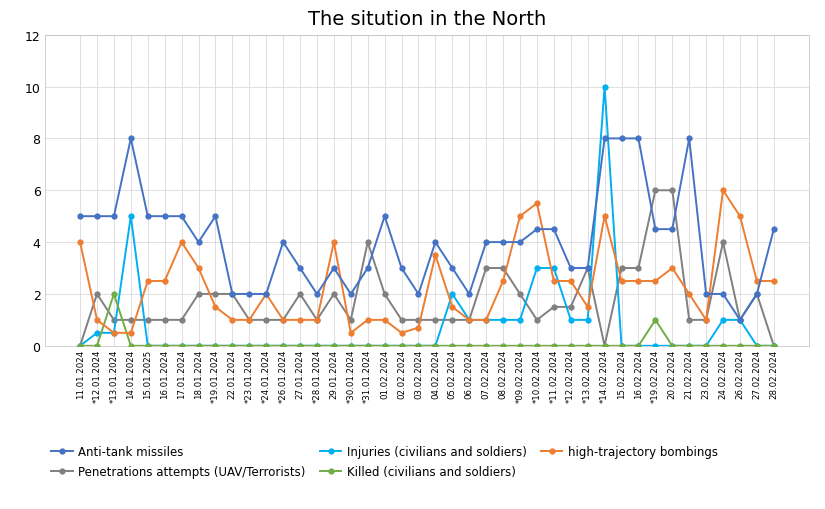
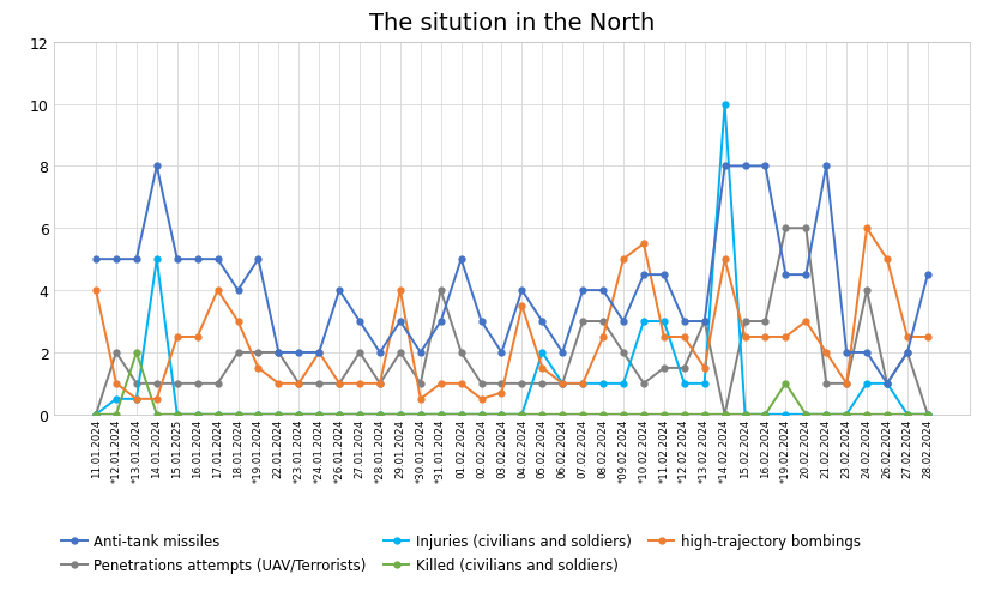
Anti-tank missiles/*09.02.2024: 4.0 -> 3.0
